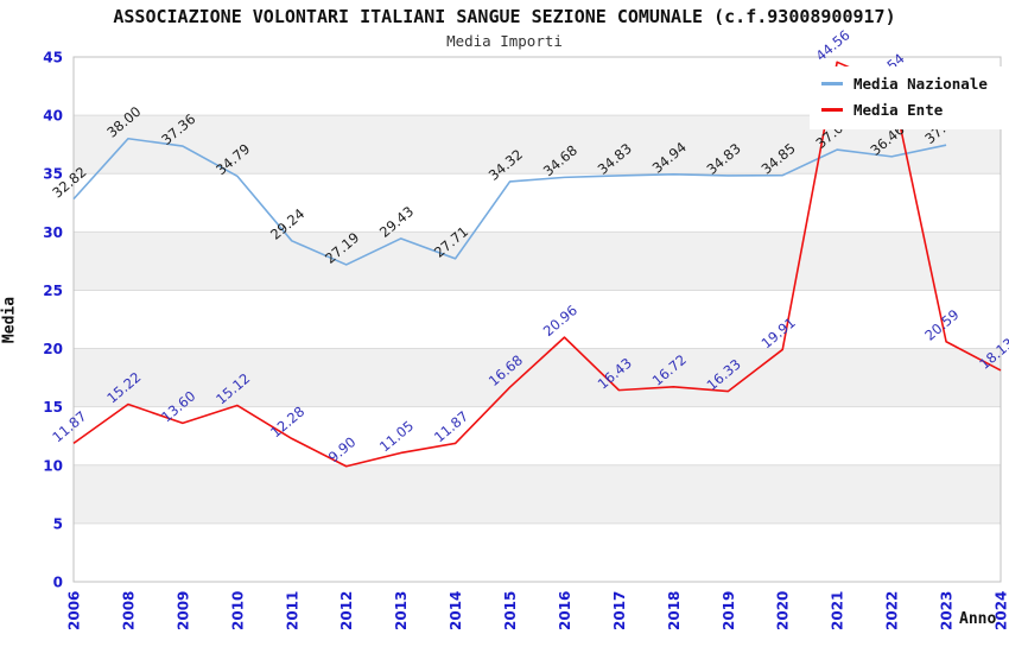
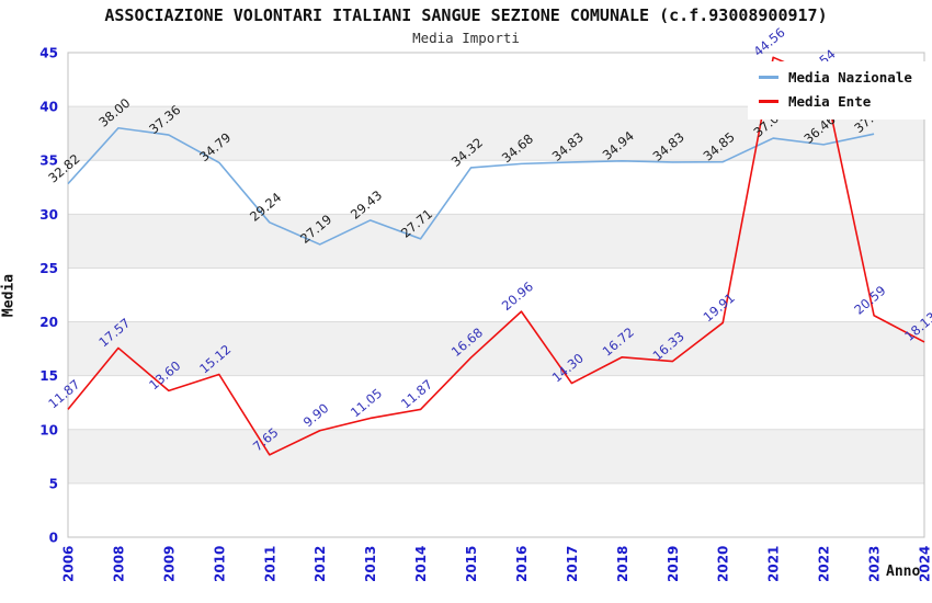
Media Ente/2008: 15.22 -> 17.57
Media Ente/2011: 12.28 -> 7.65
Media Ente/2017: 16.43 -> 14.30
